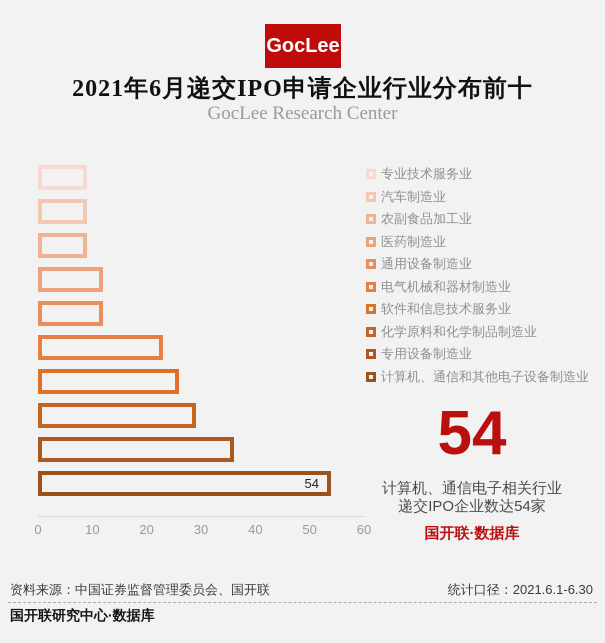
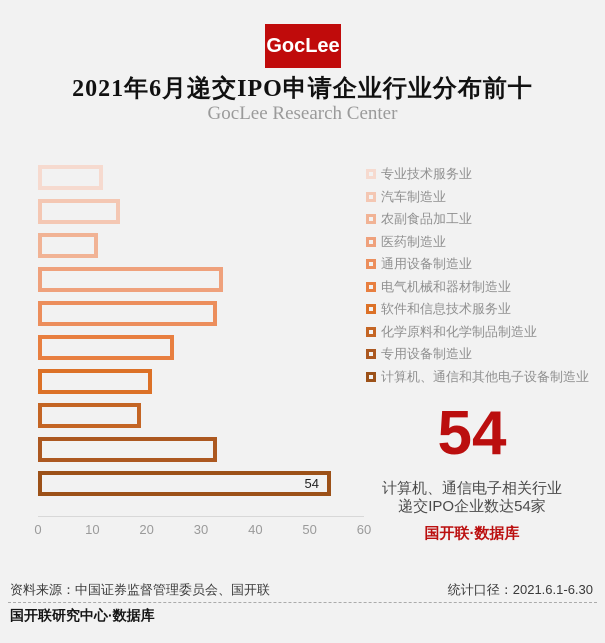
专业技术服务业: 9 -> 12
汽车制造业: 9 -> 15
农副食品加工业: 9 -> 11
医药制造业: 12 -> 34
通用设备制造业: 12 -> 33
电气机械和器材制造业: 23 -> 25
软件和信息技术服务业: 26 -> 21
化学原料和化学制品制造业: 29 -> 19
专用设备制造业: 36 -> 33
